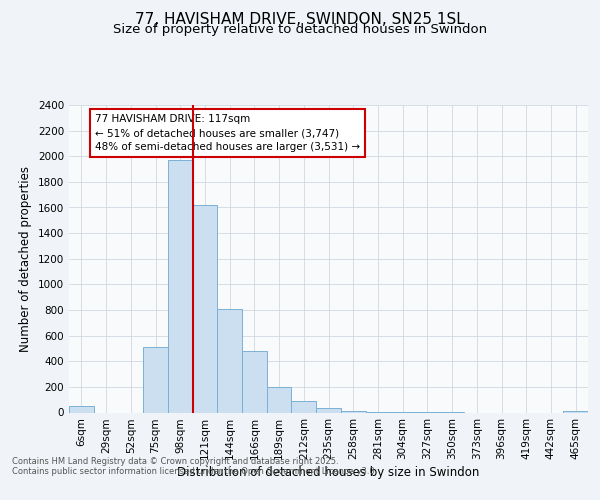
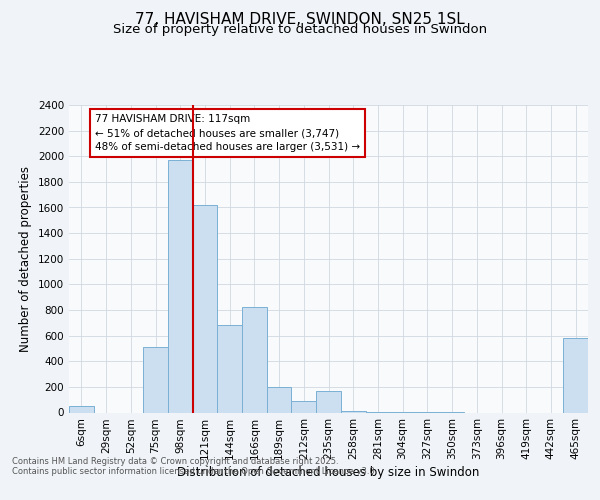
144sqm: 810 -> 680
166sqm: 480 -> 820
235sqm: 40 -> 170
465sqm: 20 -> 580
